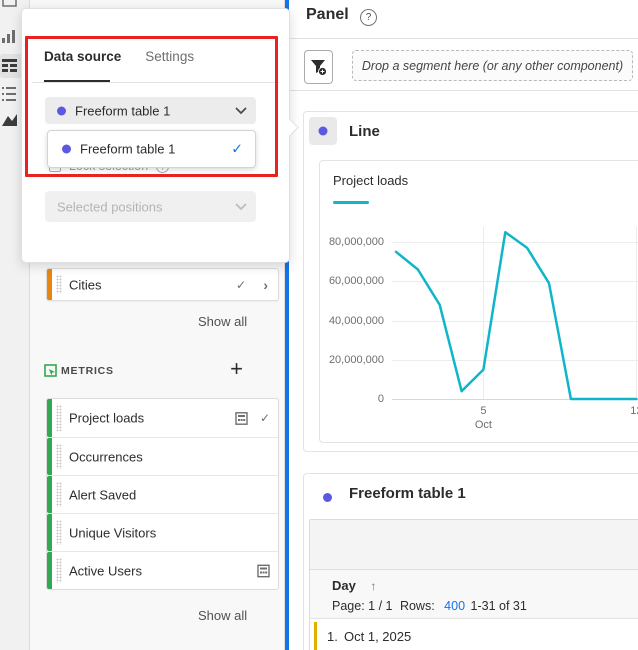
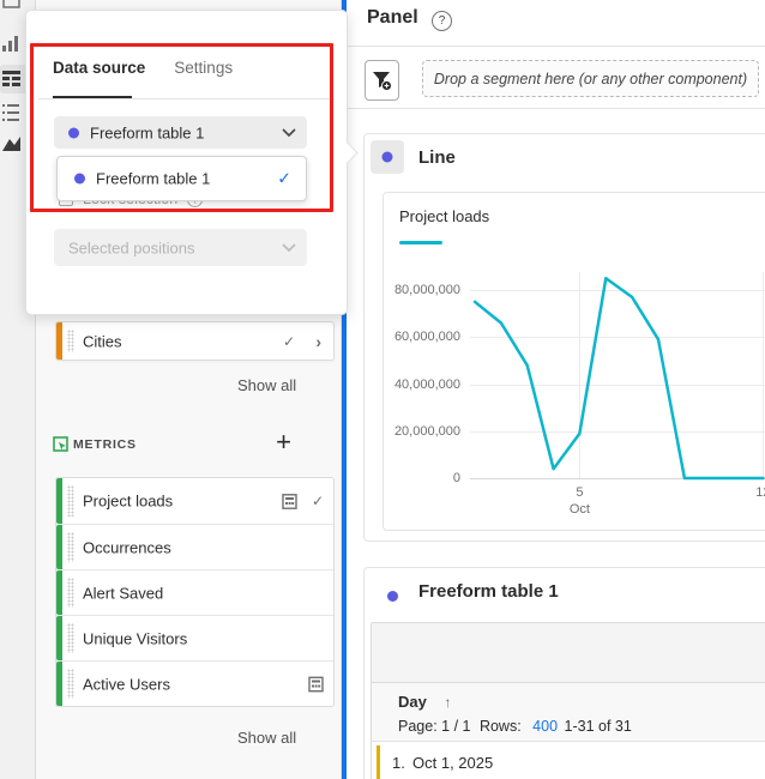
5: 15000000 -> 19000000
